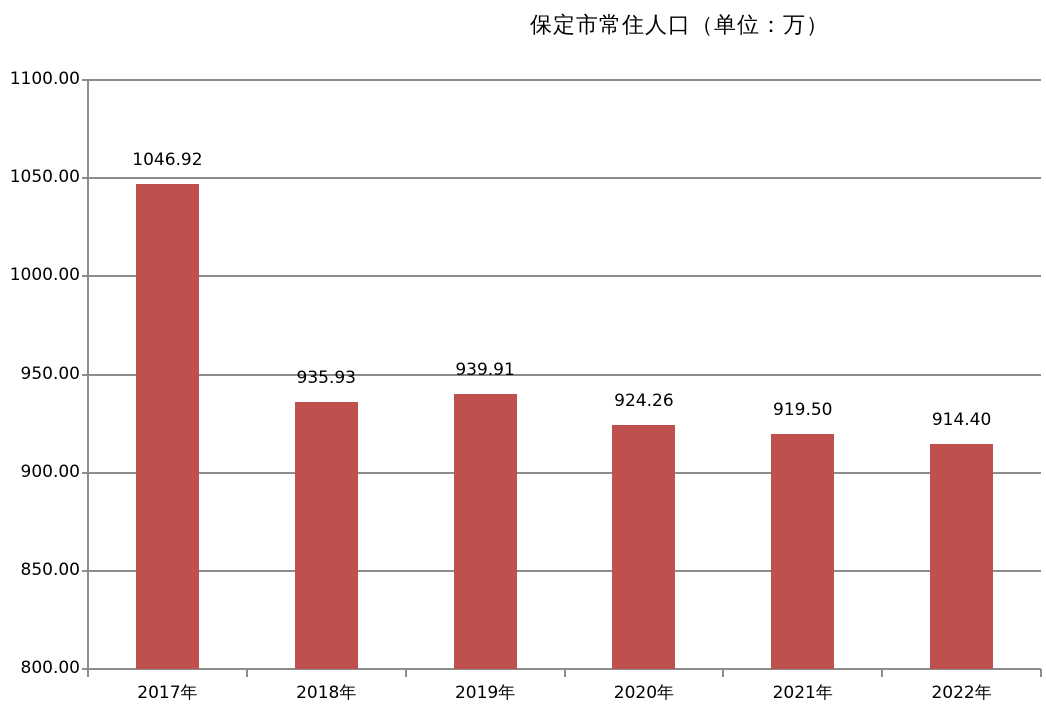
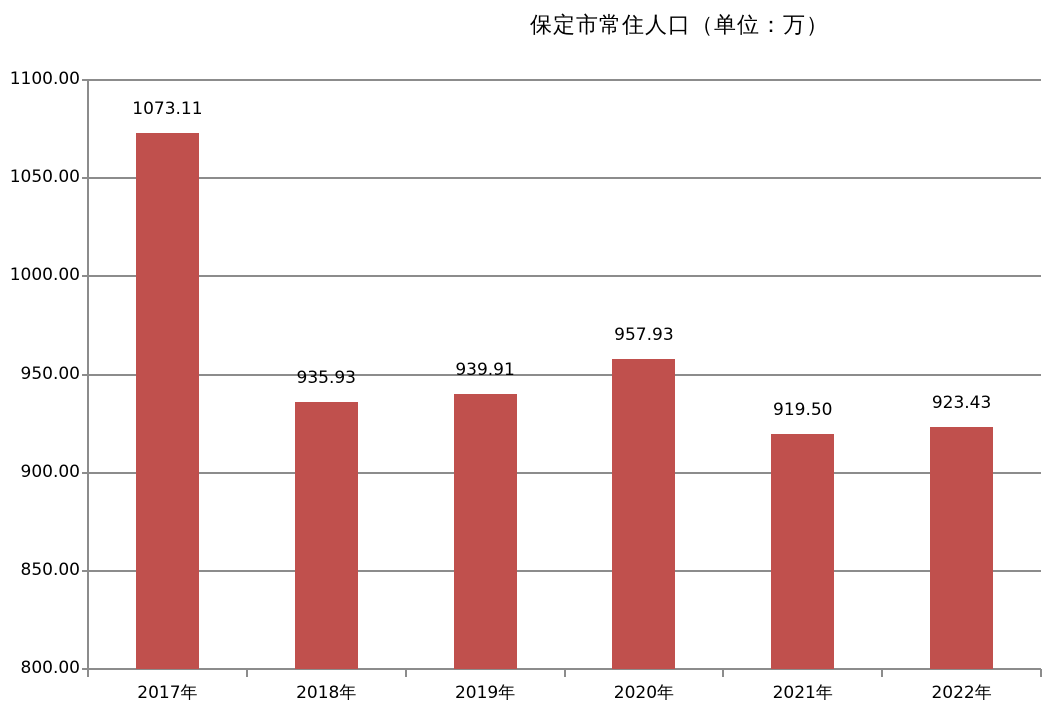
2017年: 1046.92 -> 1073.11
2020年: 924.26 -> 957.93
2022年: 914.40 -> 923.43
